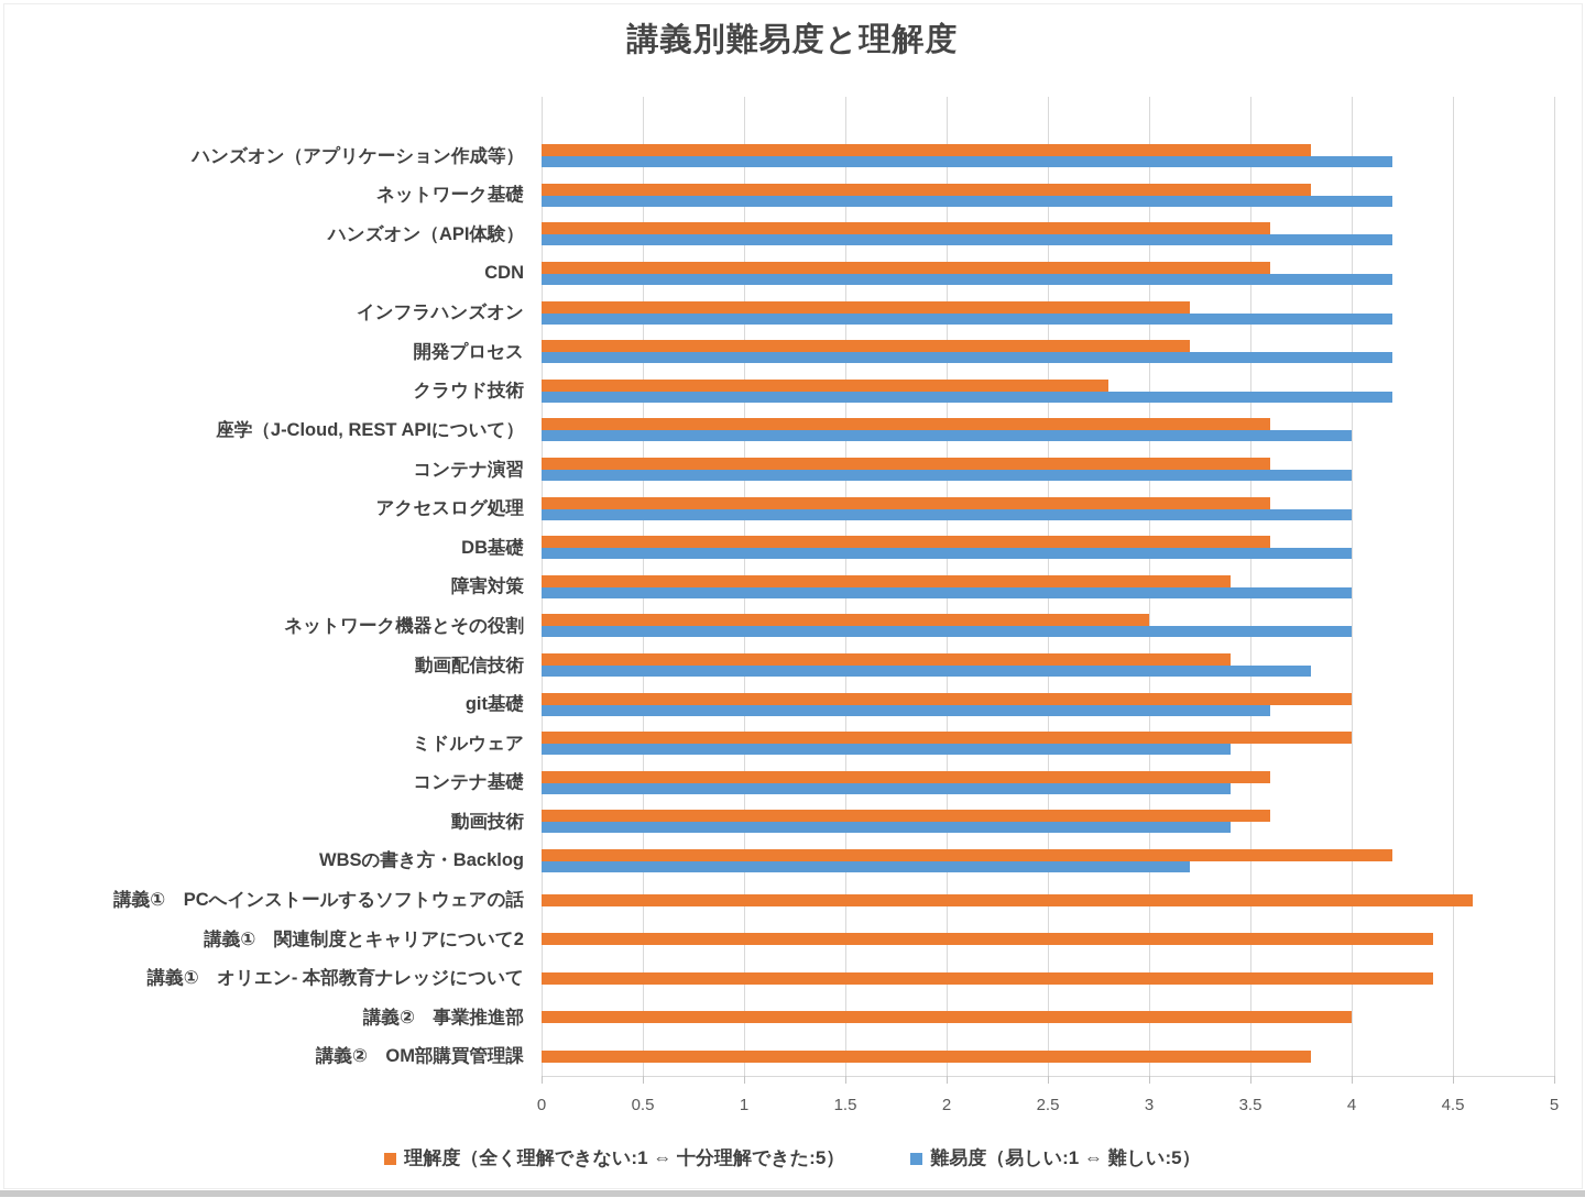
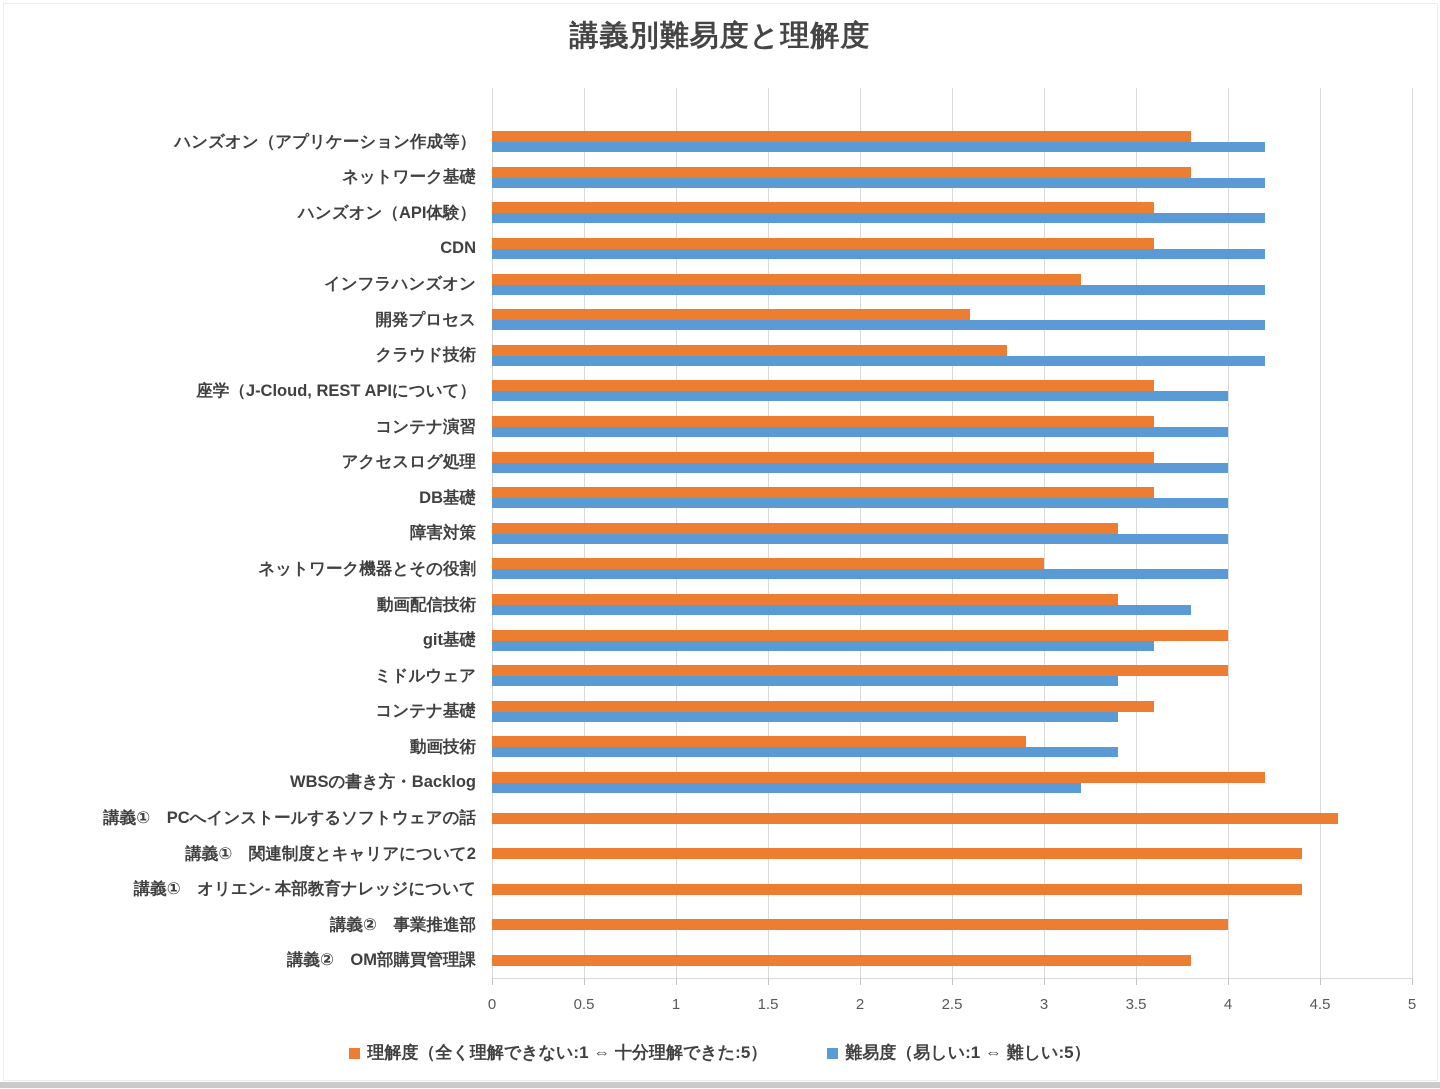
理解度（全く理解できない:1 ⇔ 十分理解できた:5）/開発プロセス: 3.2 -> 2.6
理解度（全く理解できない:1 ⇔ 十分理解できた:5）/動画技術: 3.6 -> 2.9
